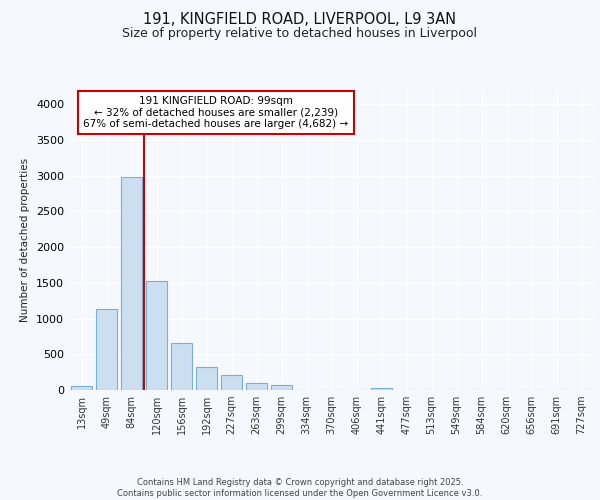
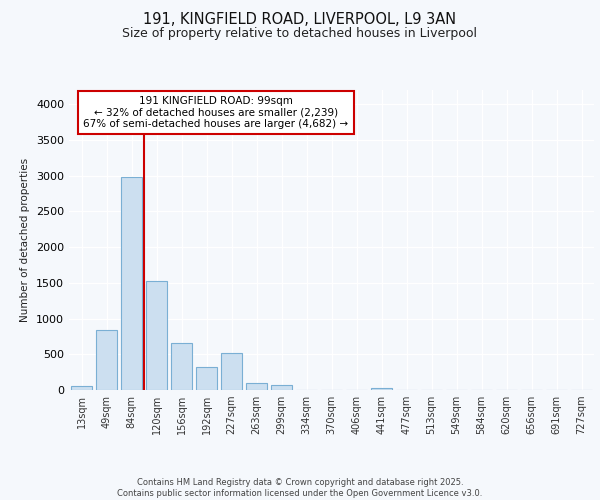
49sqm: 1130 -> 840
227sqm: 210 -> 520
